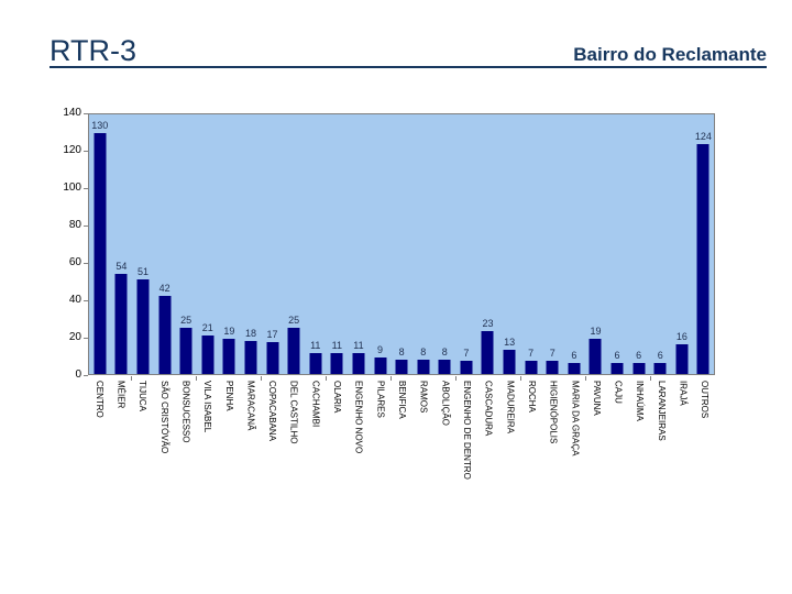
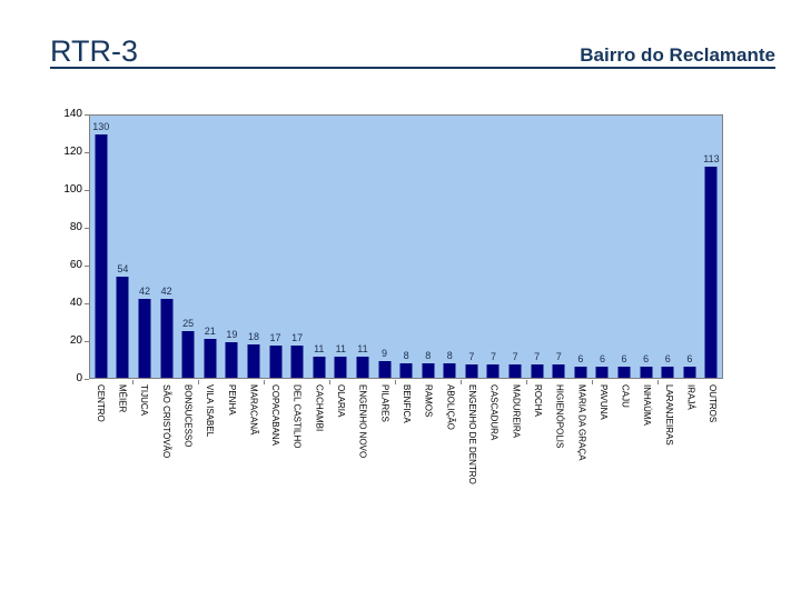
TIJUCA: 51 -> 42
DEL CASTILHO: 25 -> 17
CASCADURA: 23 -> 7
MADUREIRA: 13 -> 7
PAVUNA: 19 -> 6
IRAJÁ: 16 -> 6
OUTROS: 124 -> 113
